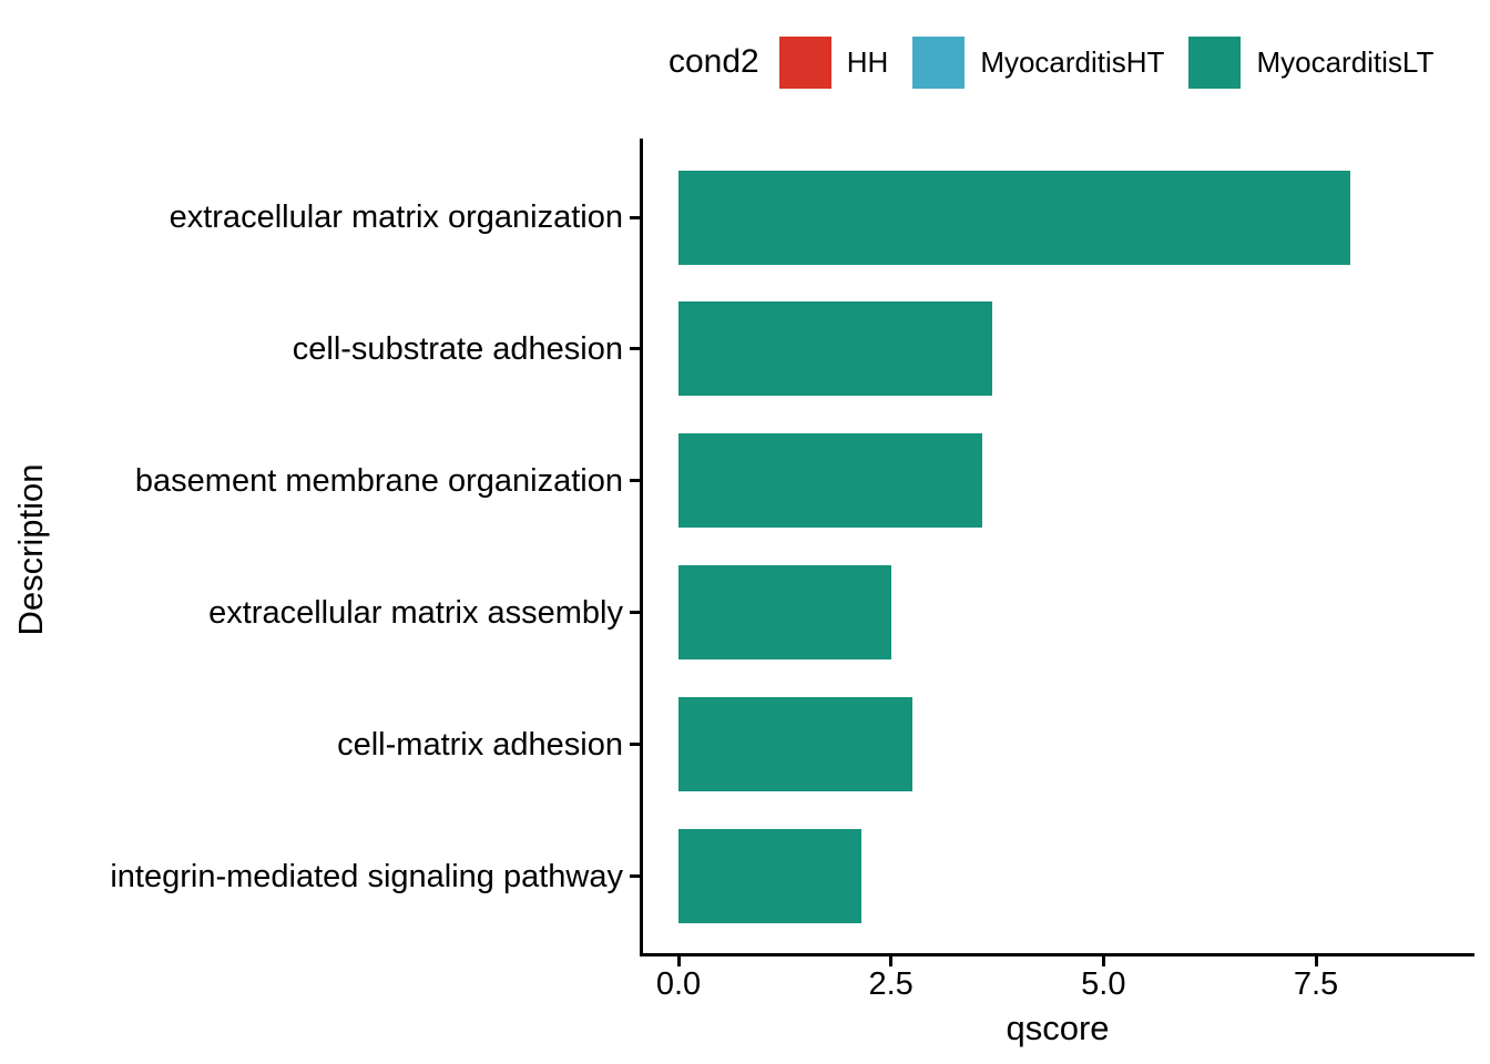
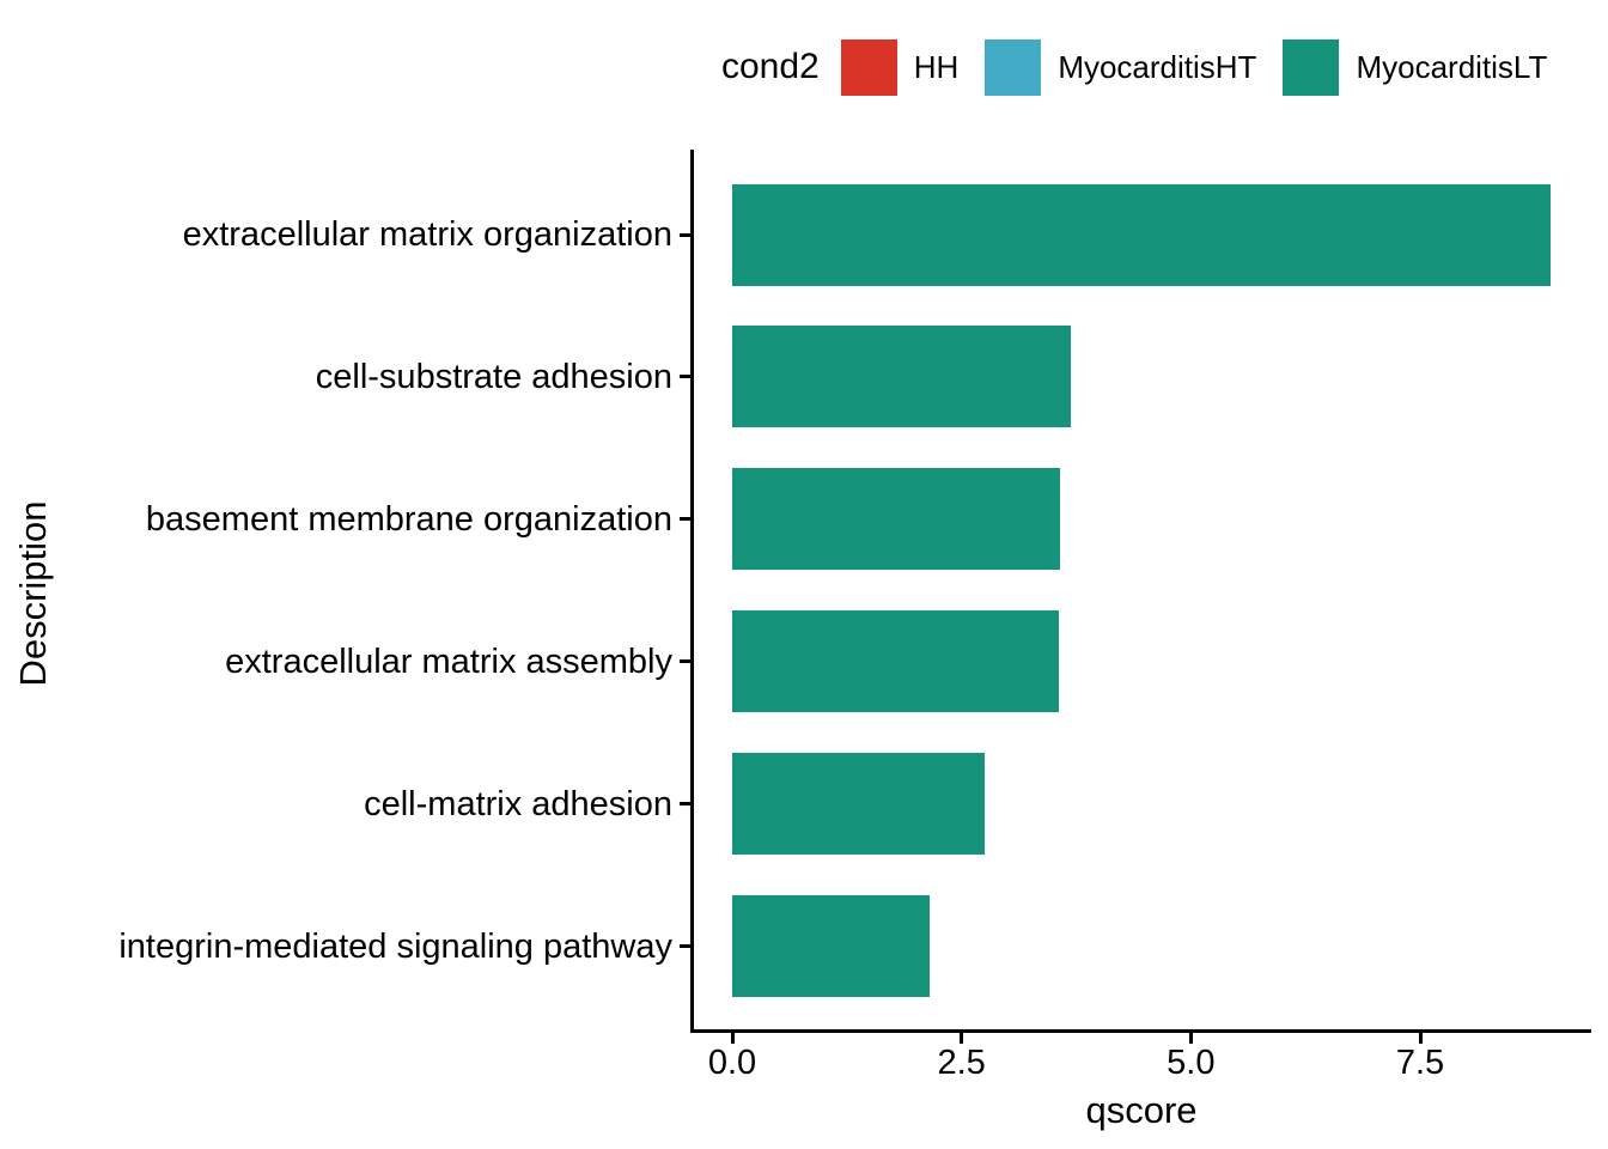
extracellular matrix organization: 7.9 -> 8.9
extracellular matrix assembly: 2.5 -> 3.6
